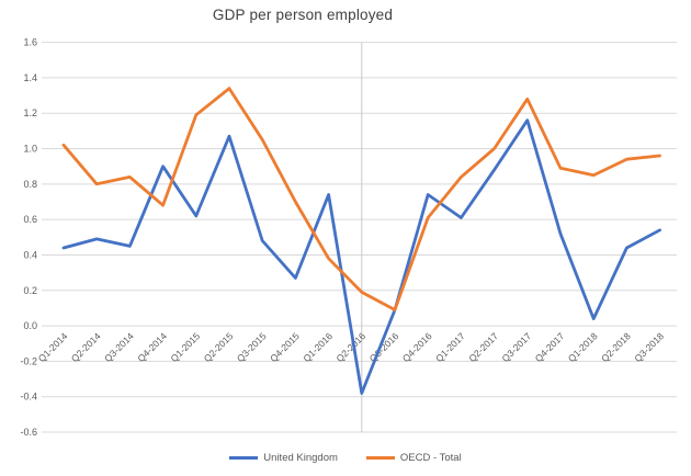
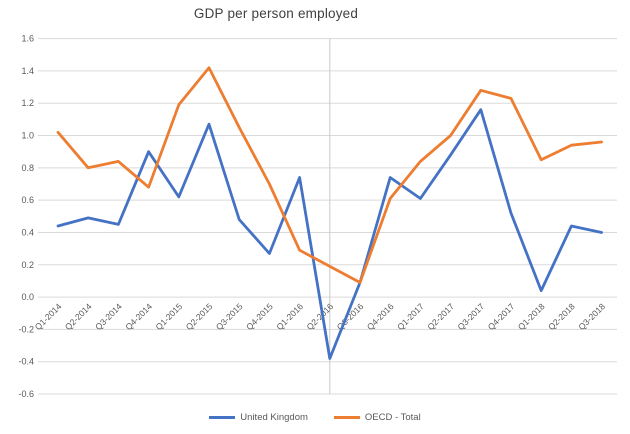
OECD - Total/Q2-2015: 1.34 -> 1.42
OECD - Total/Q1-2016: 0.38 -> 0.29
OECD - Total/Q4-2017: 0.89 -> 1.23
United Kingdom/Q3-2018: 0.54 -> 0.40
